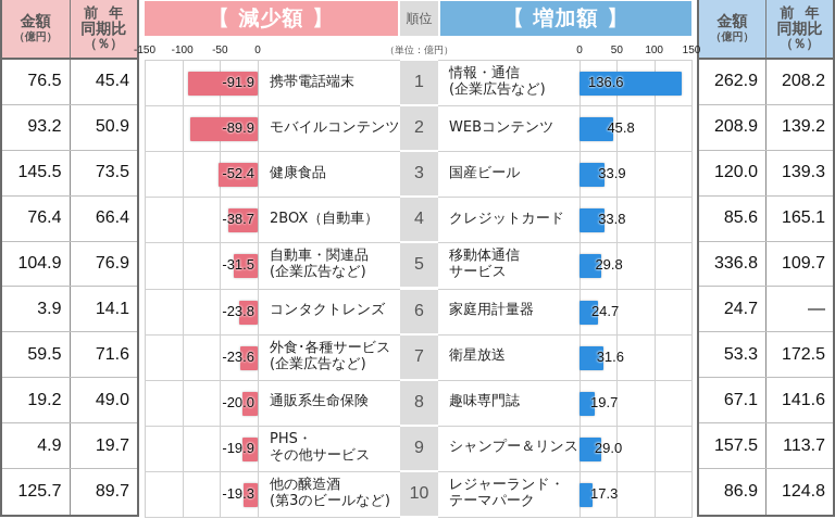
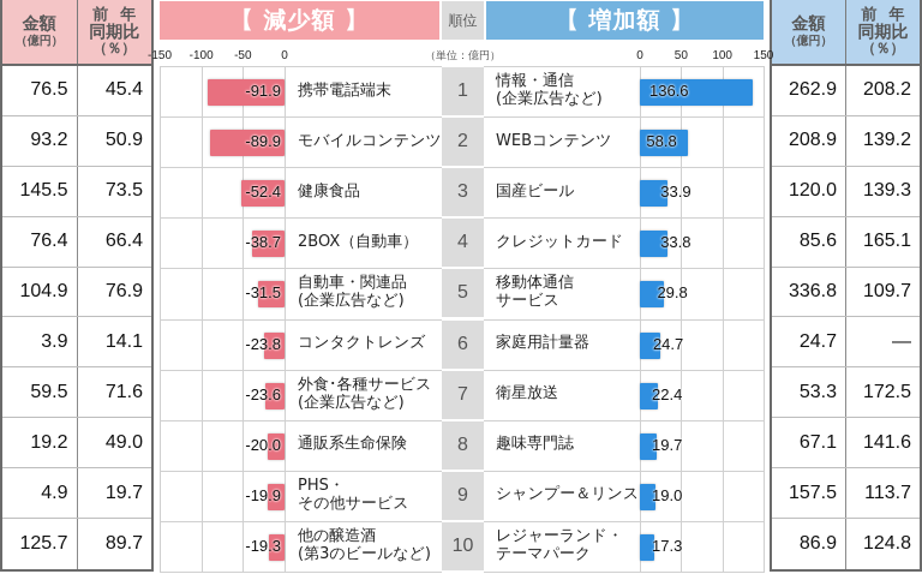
【 増加額 】/WEBコンテンツ: 45.8 -> 58.8
【 増加額 】/衛星放送: 31.6 -> 22.4
【 増加額 】/シャンプー＆リンス: 29.0 -> 19.0
